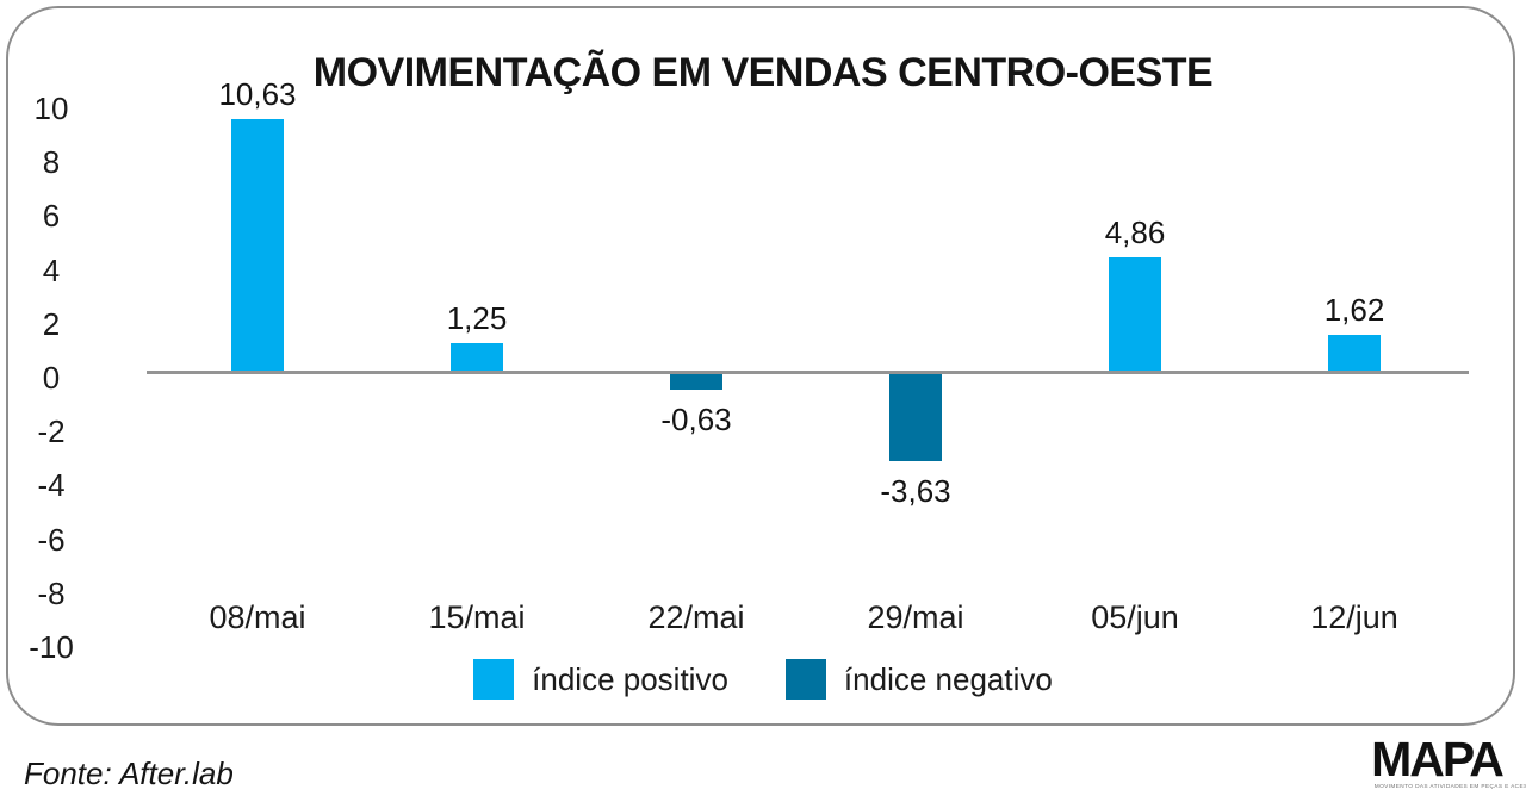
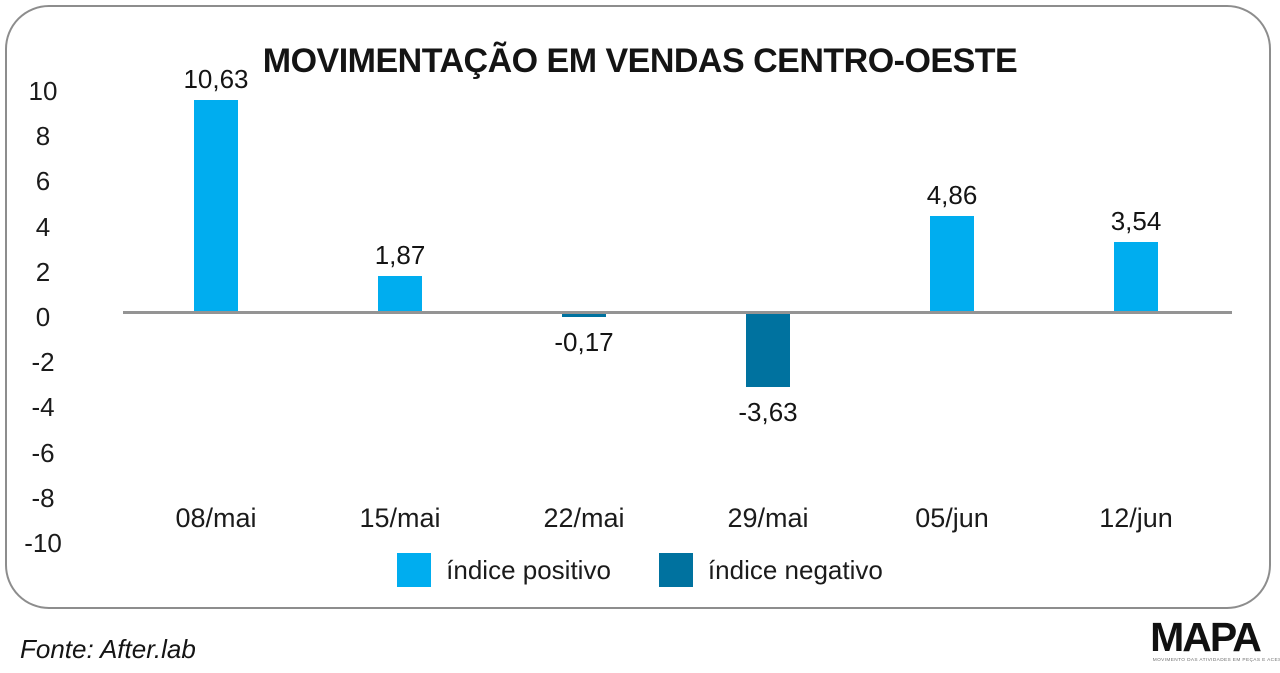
15/mai: 1,25 -> 1,87
22/mai: -0,63 -> -0,17
12/jun: 1,62 -> 3,54
